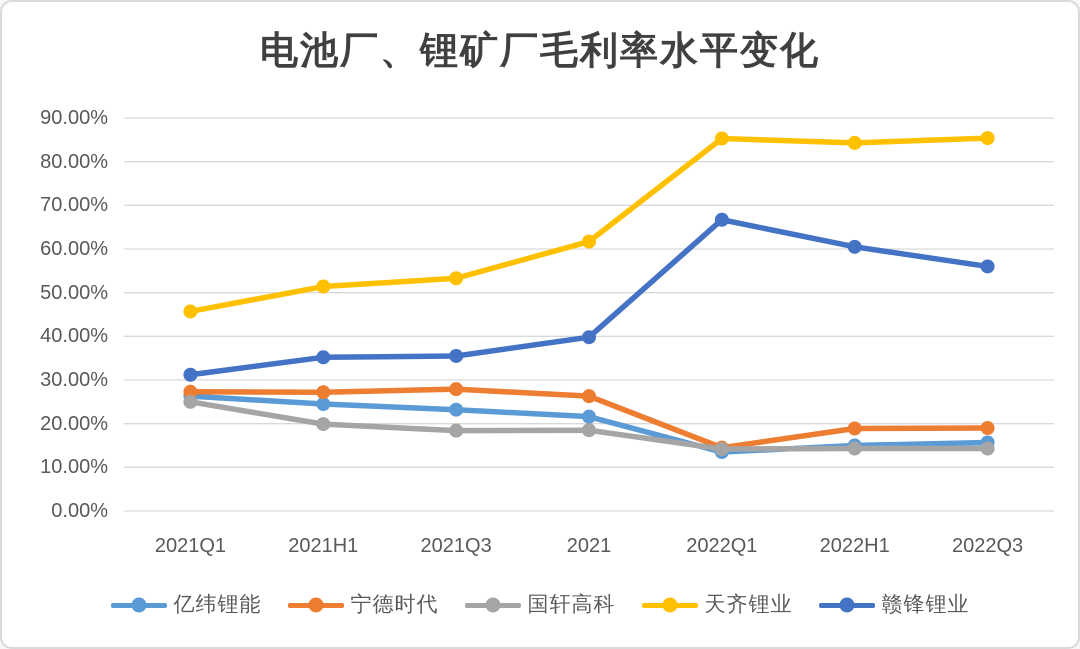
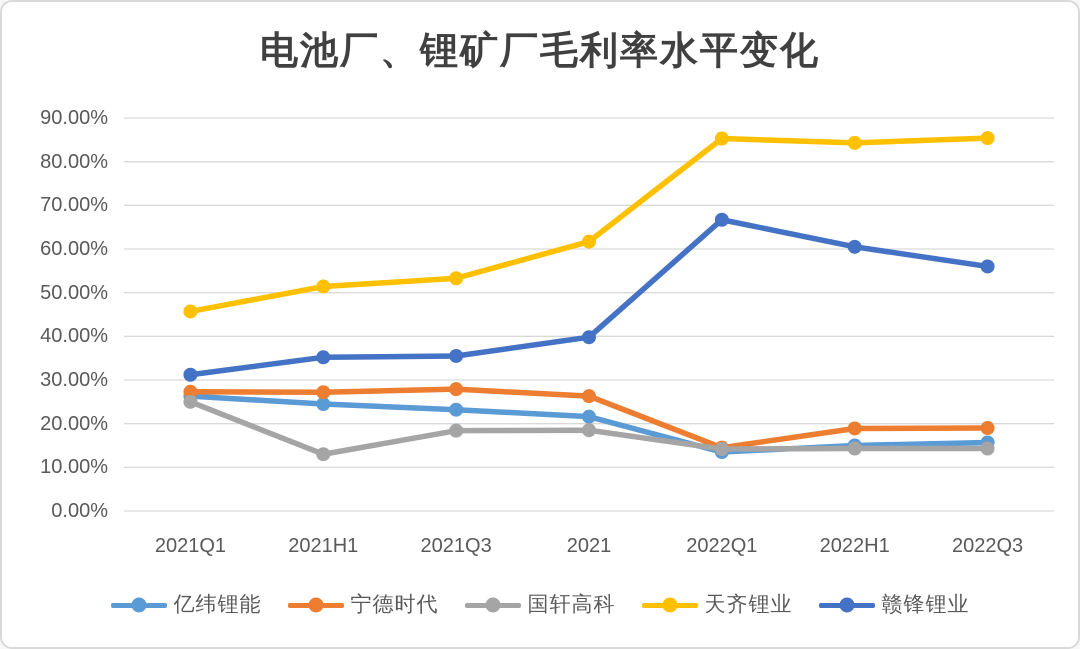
国轩高科/2021H1: 20% -> 13%
